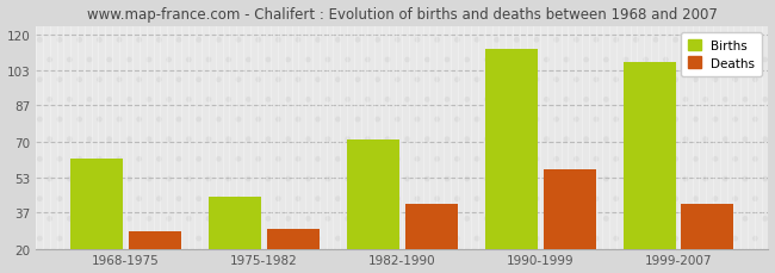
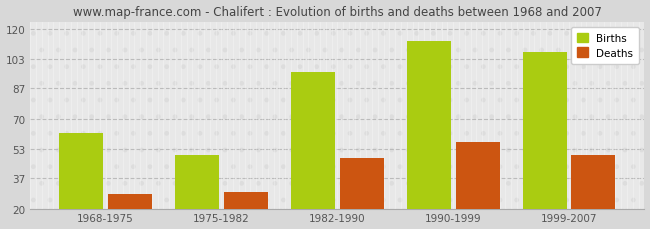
Births/1975-1982: 44 -> 50
Births/1982-1990: 71 -> 96
Deaths/1982-1990: 41 -> 48
Deaths/1999-2007: 41 -> 50
